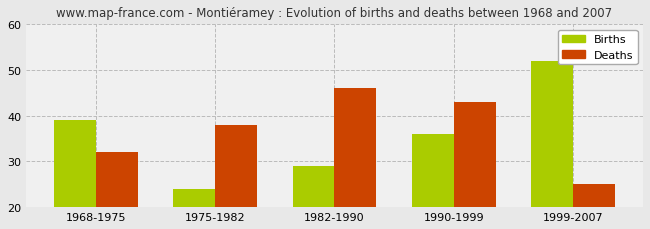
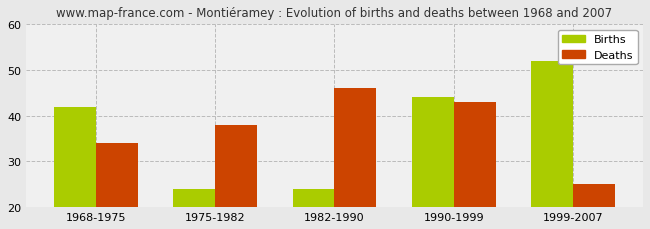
Births/1968-1975: 39 -> 42
Deaths/1968-1975: 32 -> 34
Births/1982-1990: 29 -> 24
Births/1990-1999: 36 -> 44
